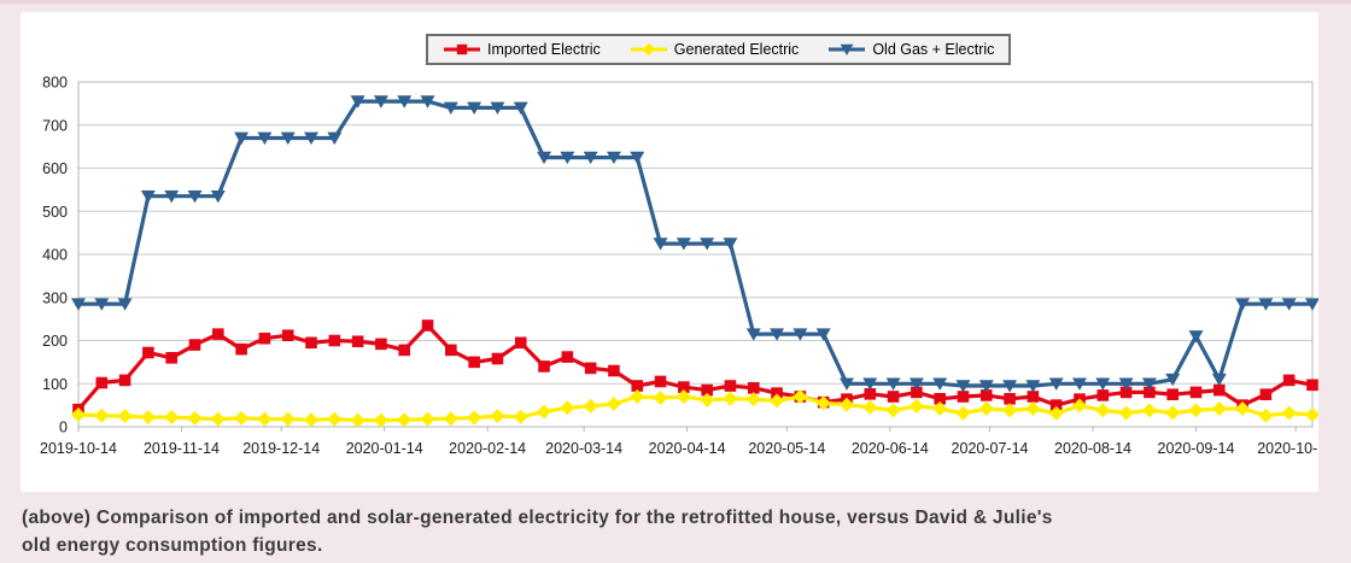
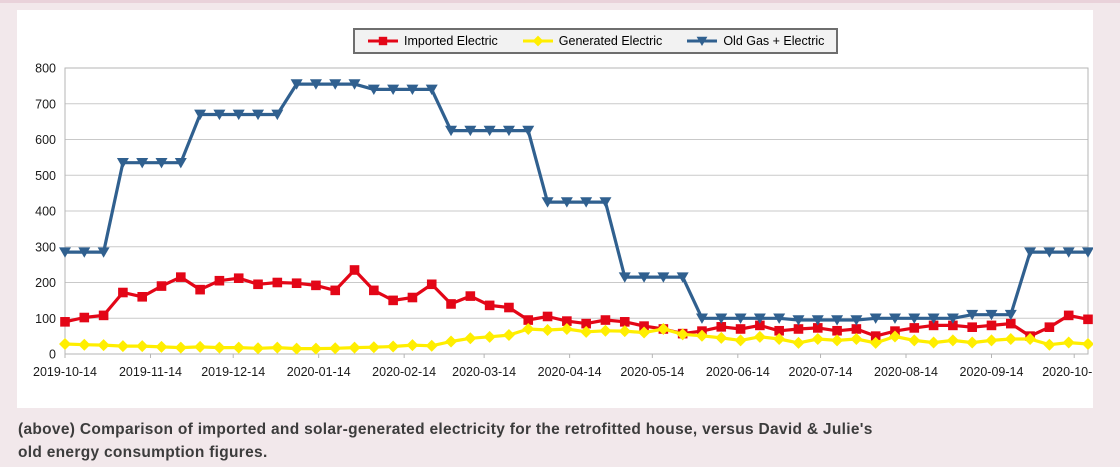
Imported Electric/2019-10-14: 40 -> 90
Old Gas + Electric/2020-09-14: 210 -> 110
